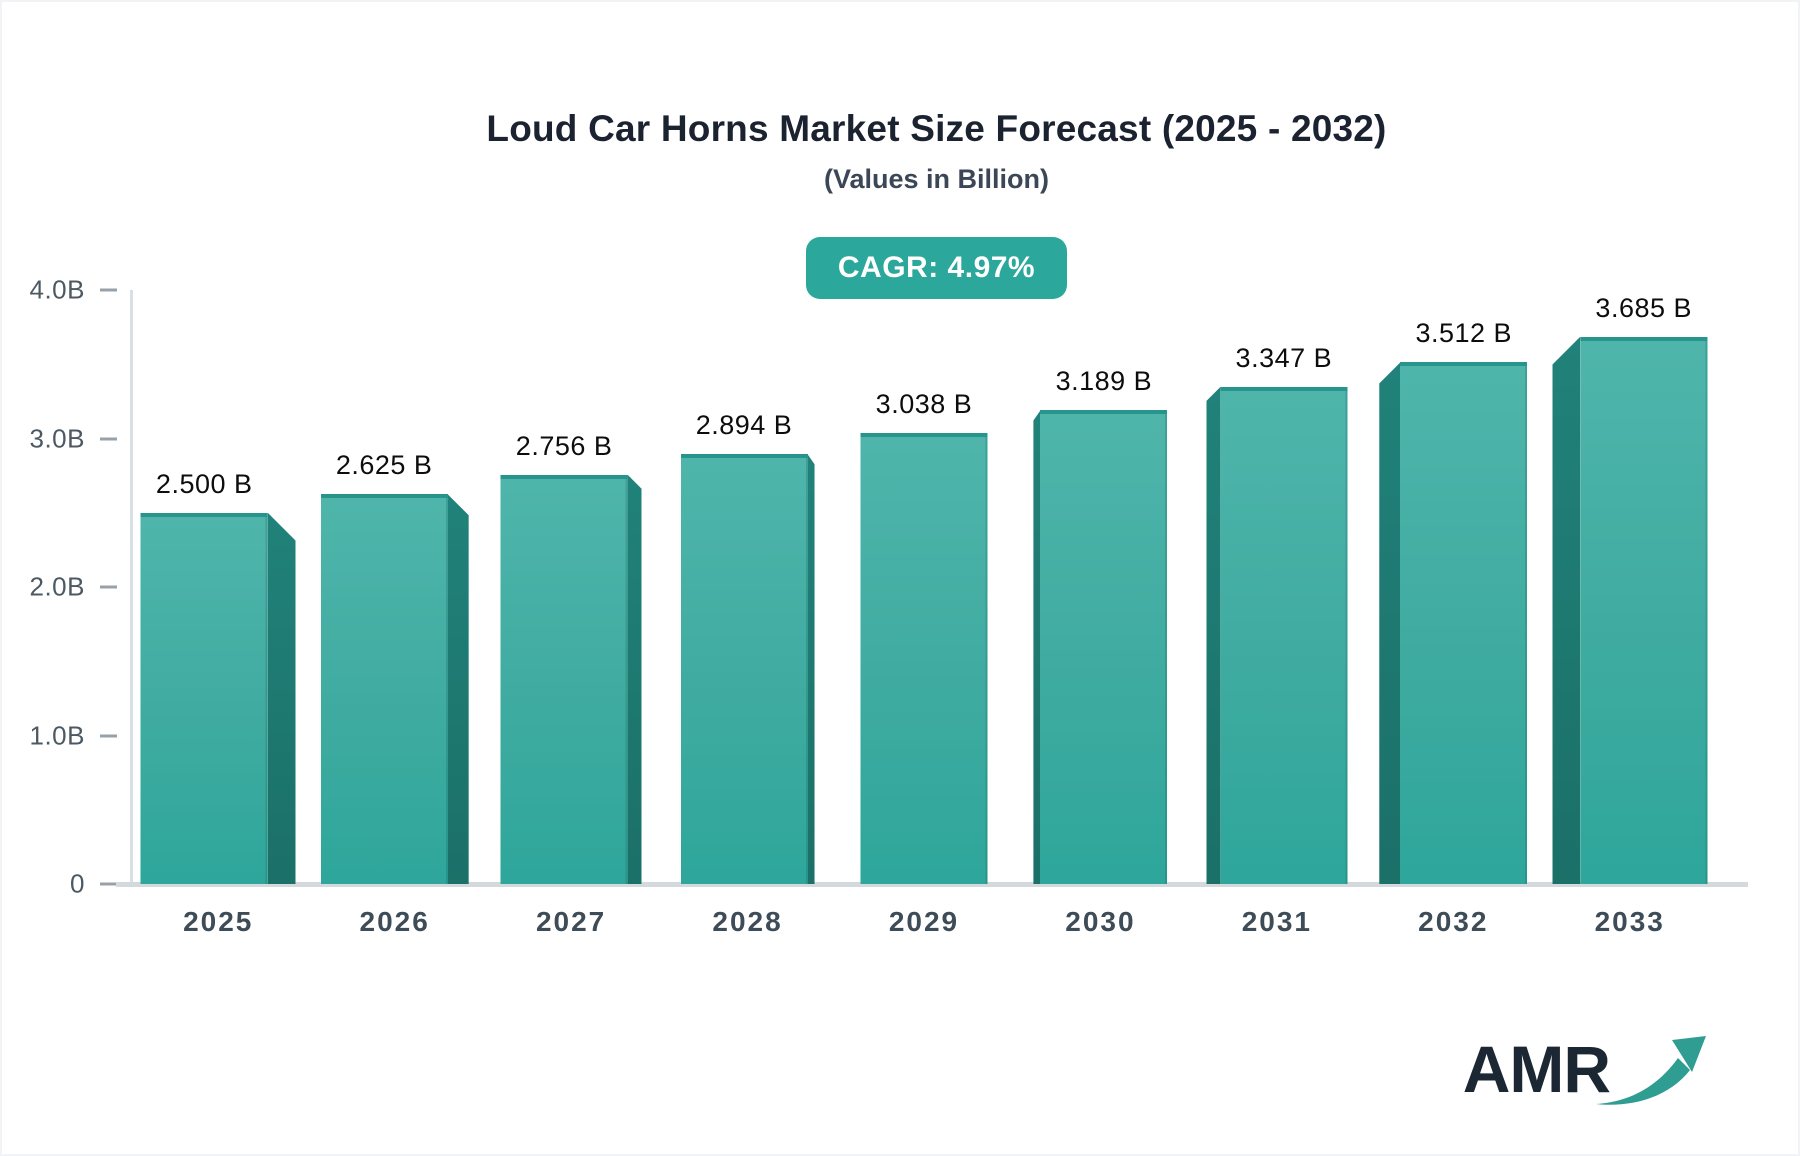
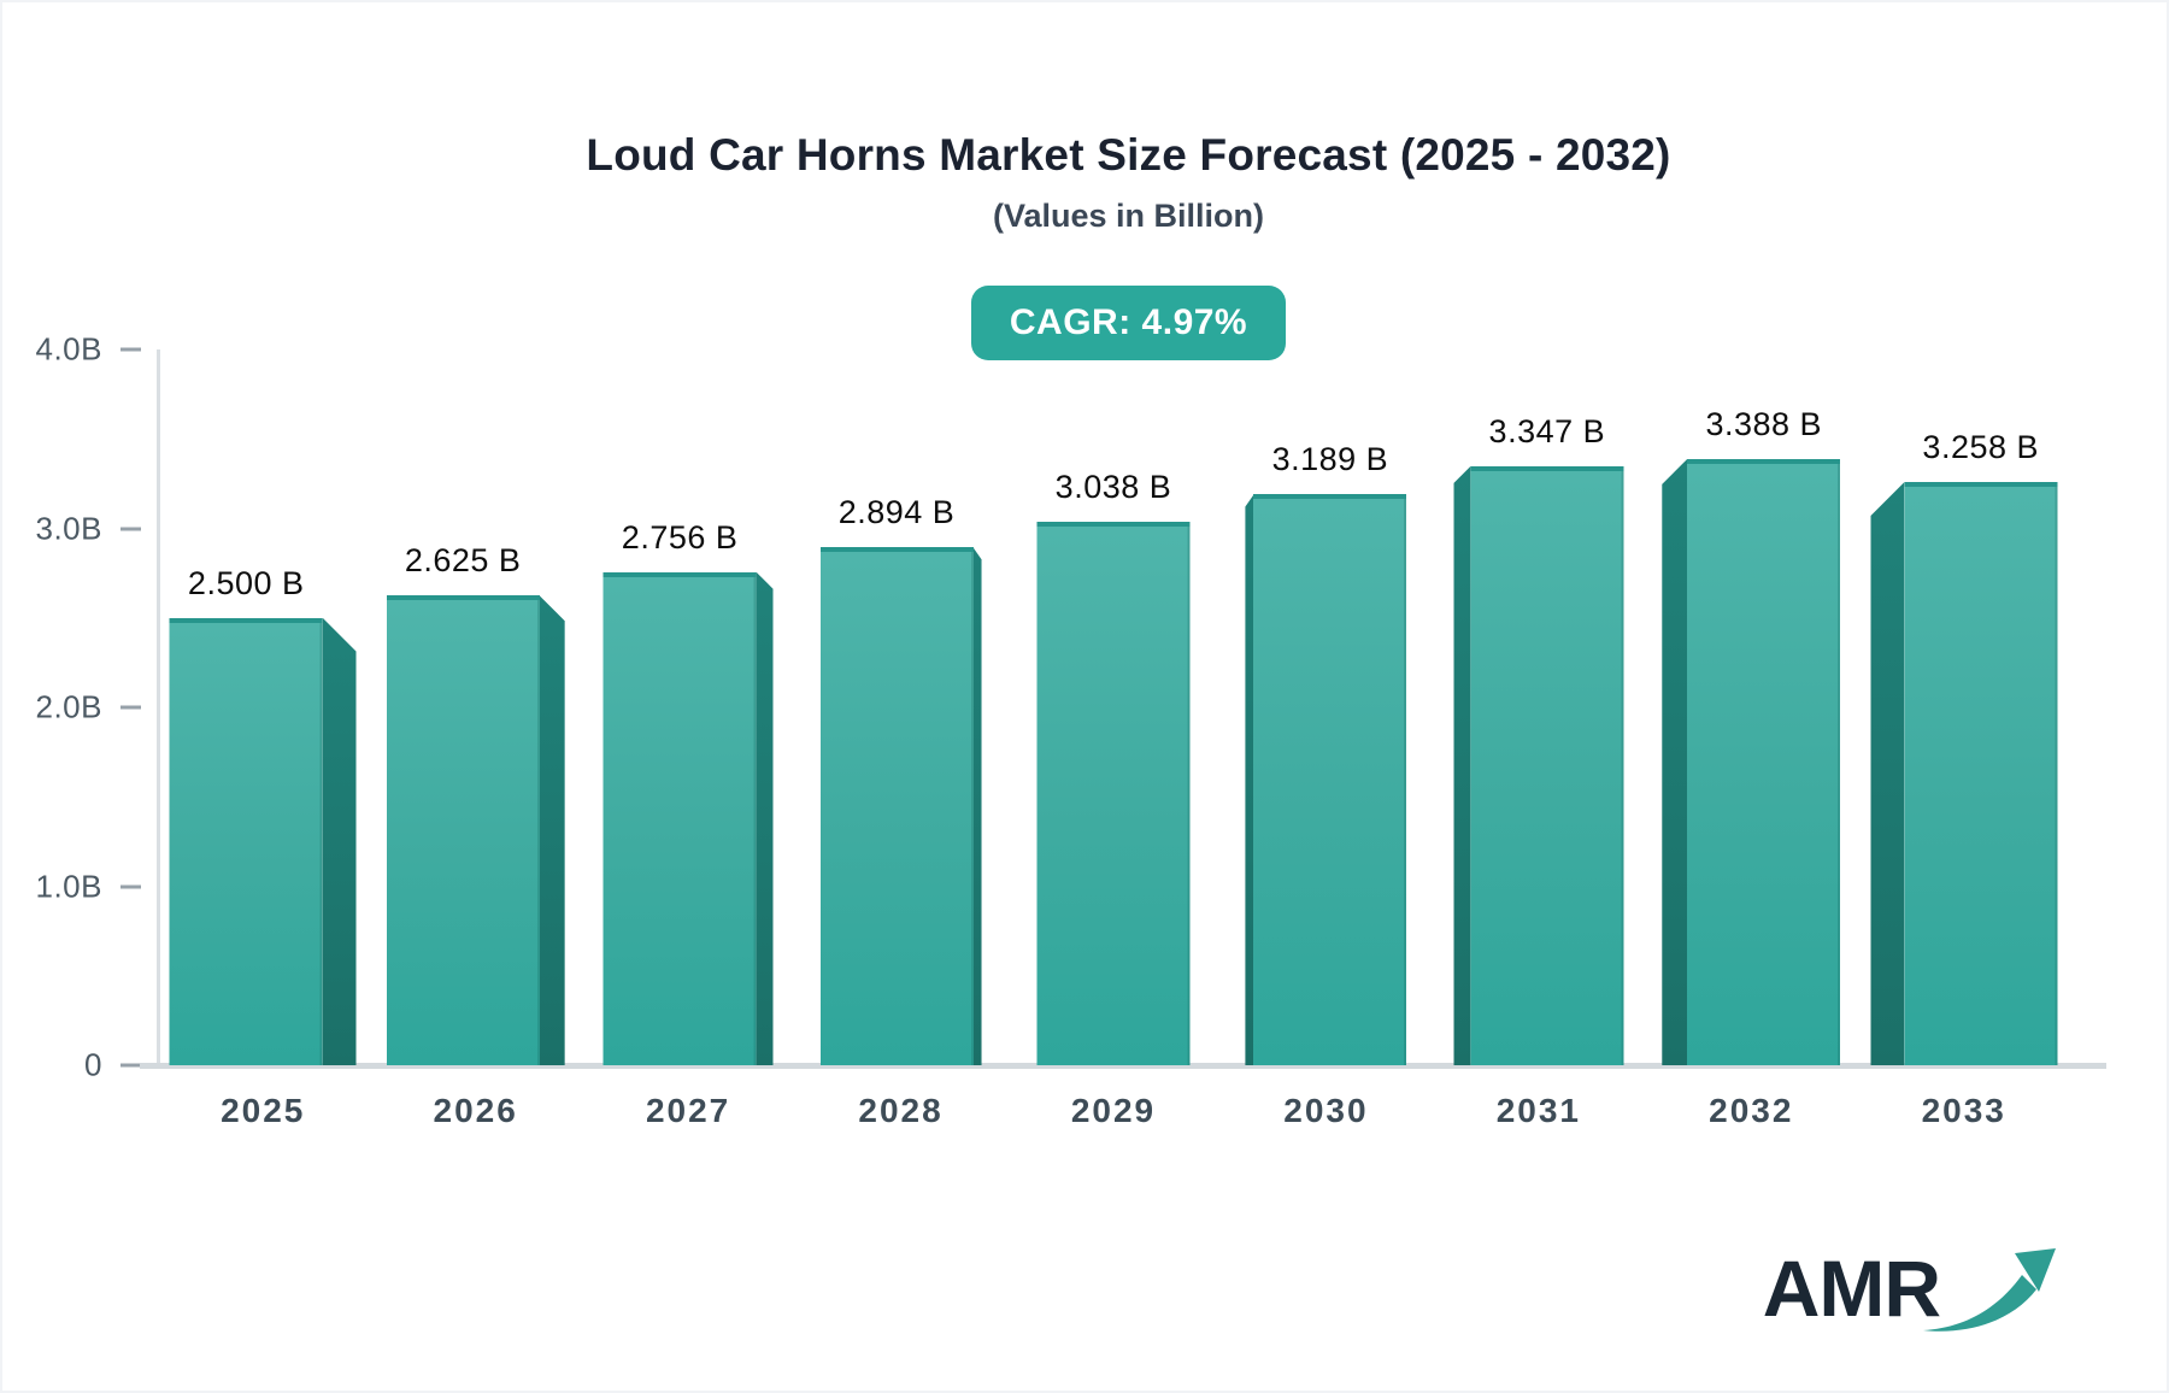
2032: 3.512 -> 3.388
2033: 3.685 -> 3.258
